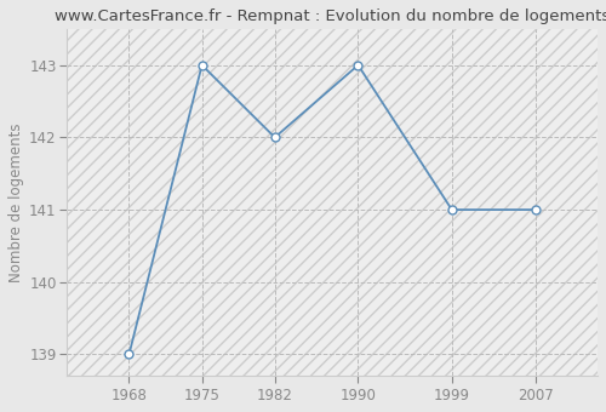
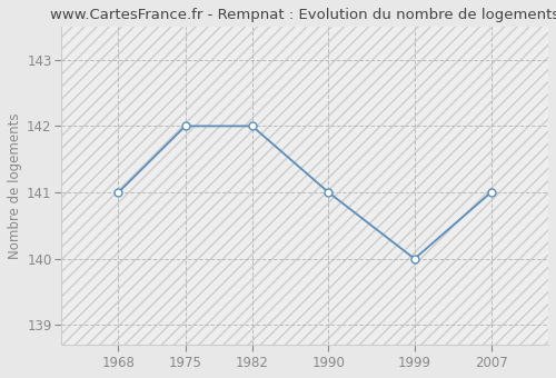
1968: 139 -> 141
1975: 143 -> 142
1990: 143 -> 141
1999: 141 -> 140
